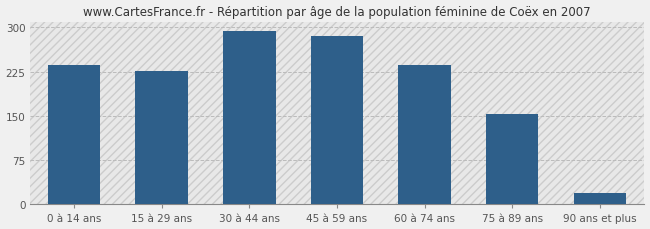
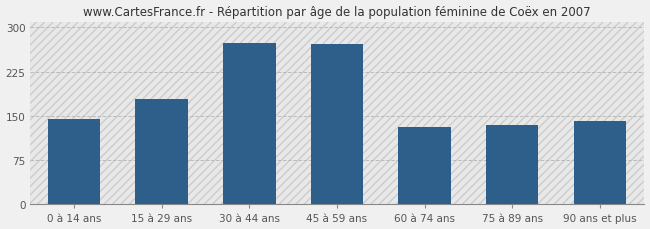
0 à 14 ans: 237 -> 144
15 à 29 ans: 226 -> 178
30 à 44 ans: 294 -> 274
45 à 59 ans: 285 -> 272
60 à 74 ans: 237 -> 132
75 à 89 ans: 154 -> 134
90 ans et plus: 20 -> 142
